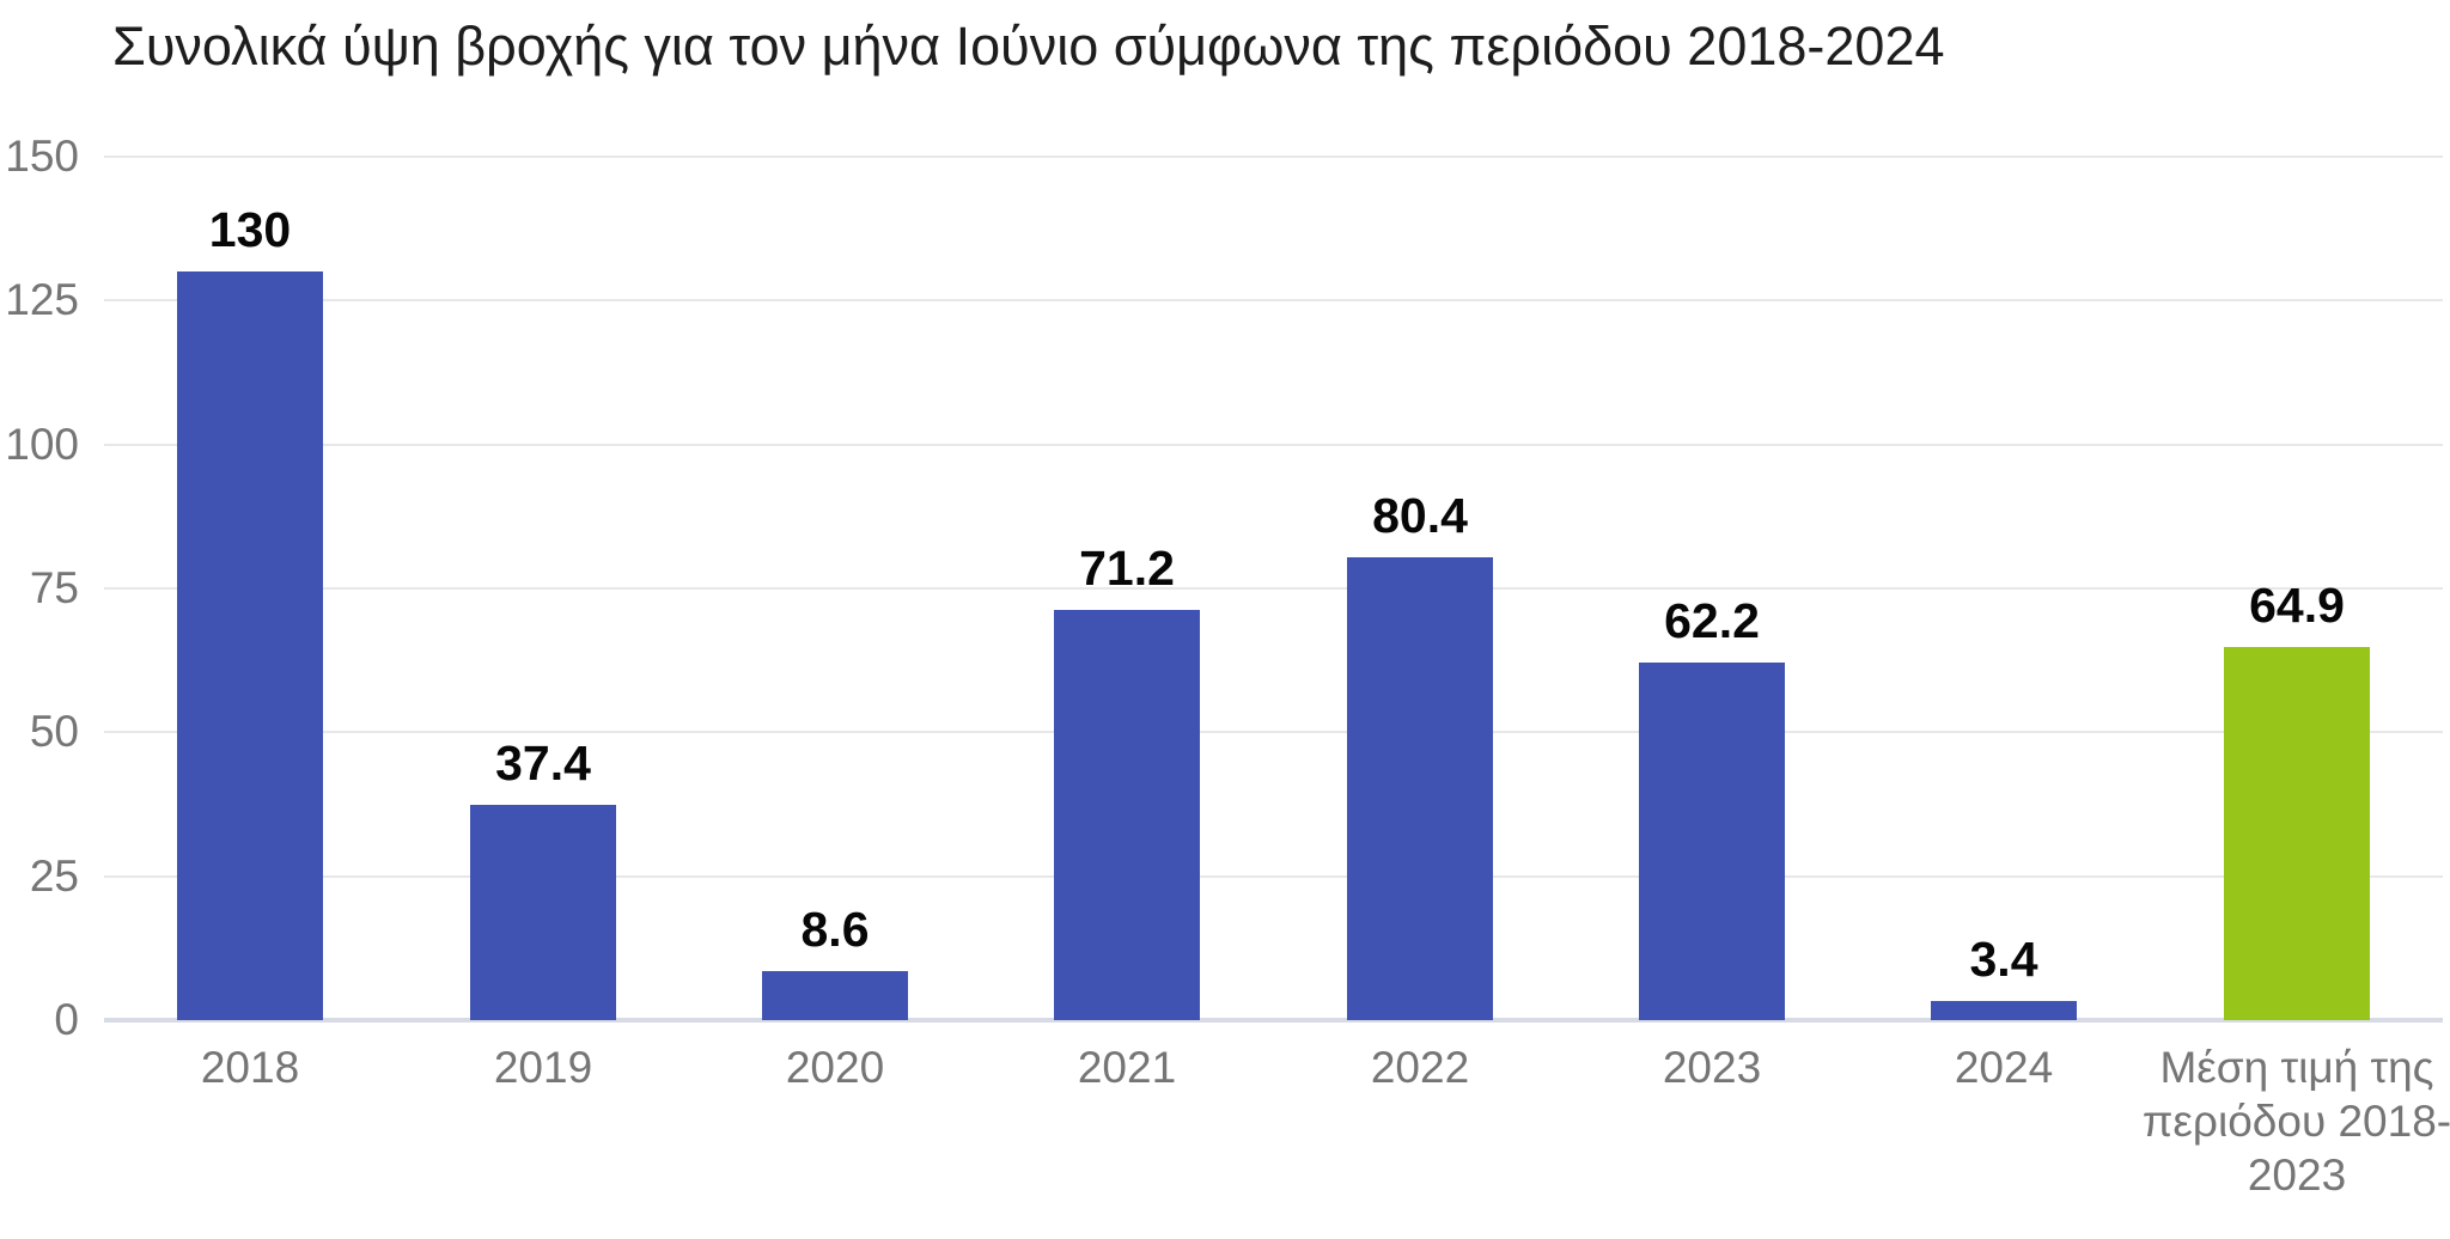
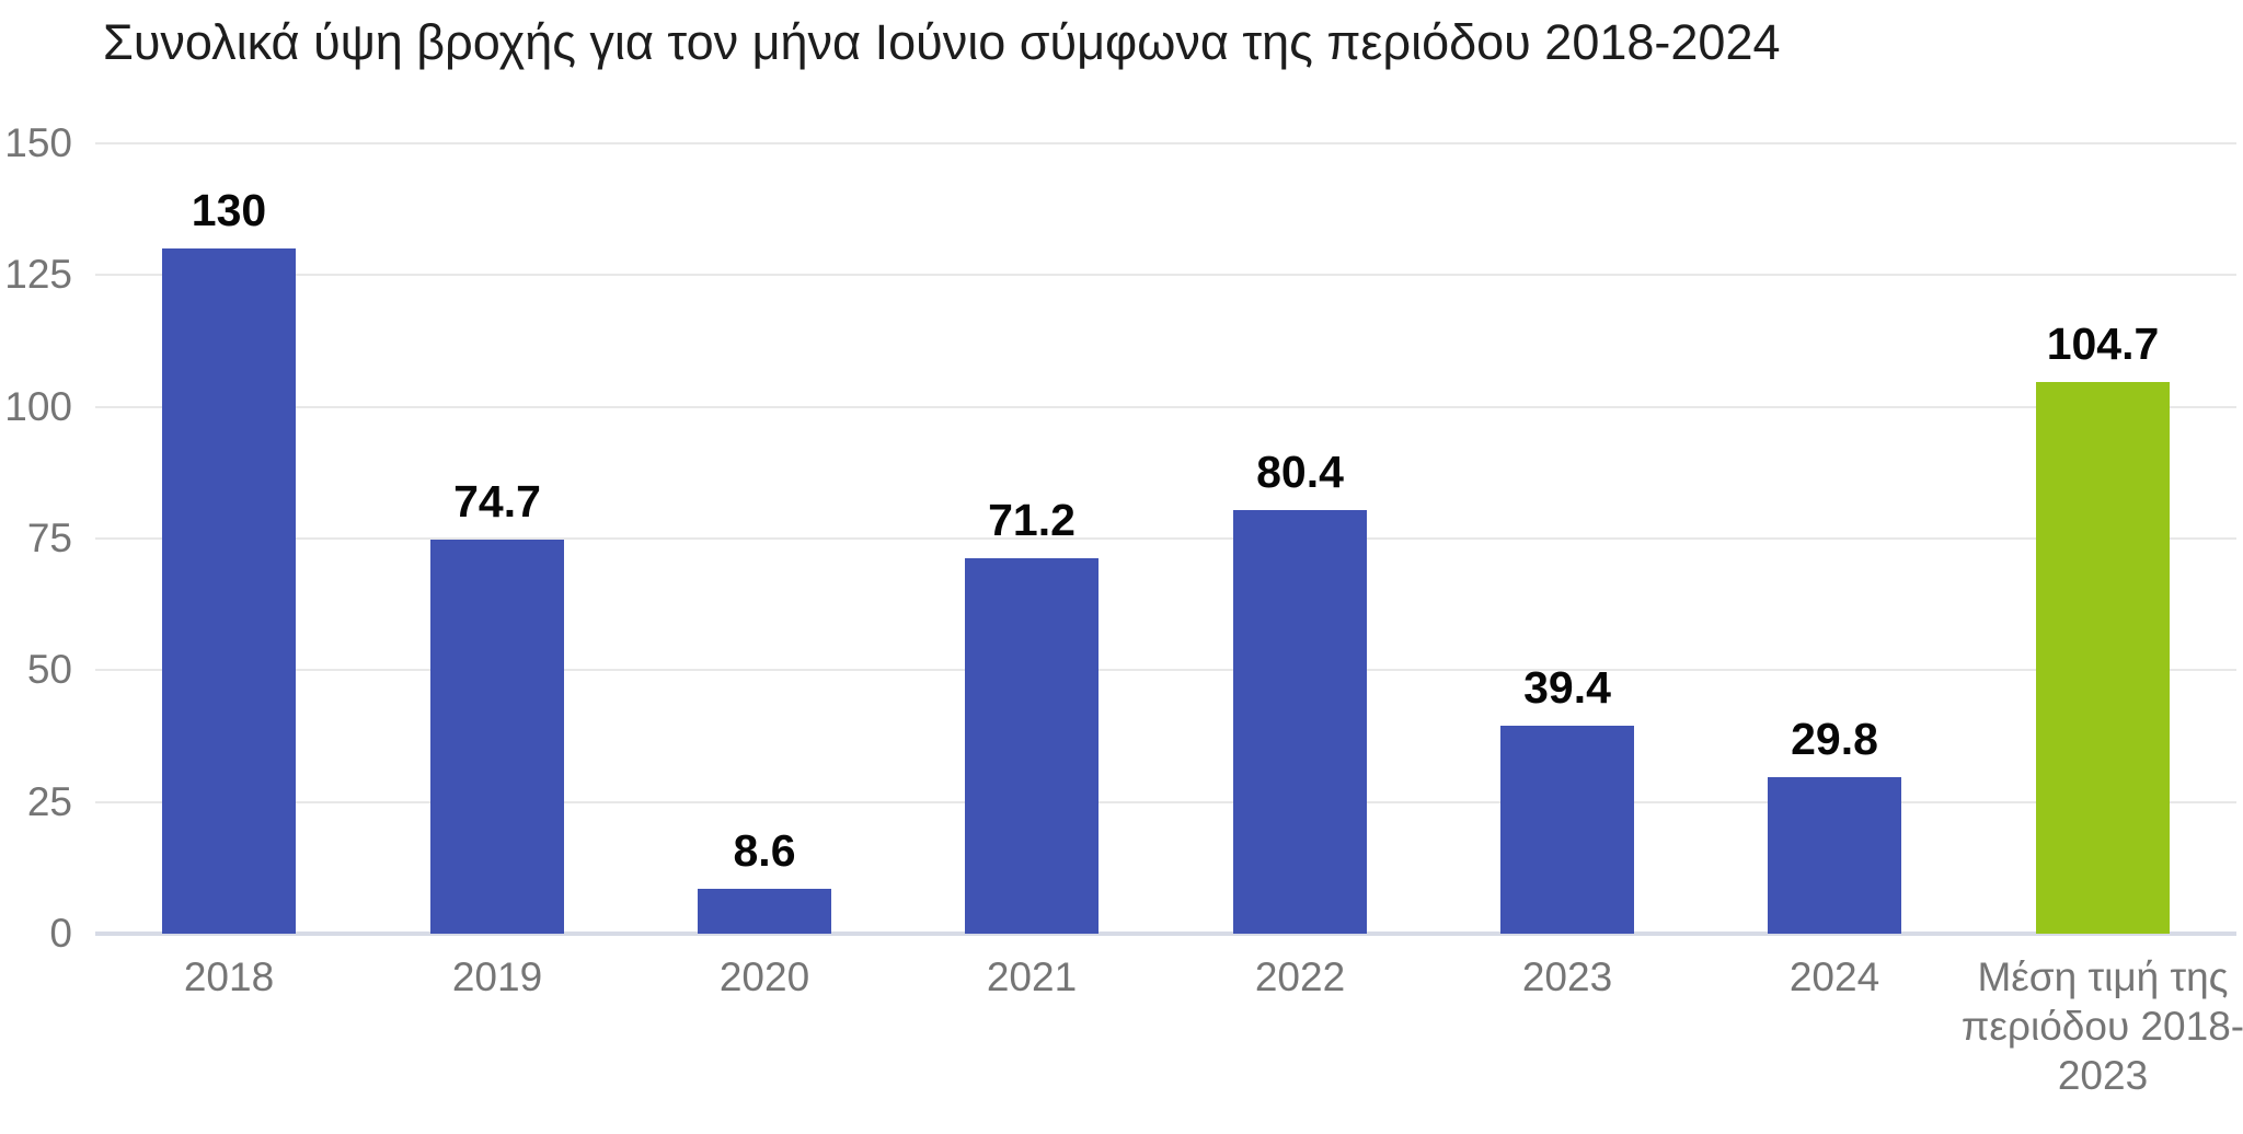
2019: 37.4 -> 74.7
2023: 62.2 -> 39.4
2024: 3.4 -> 29.8
Μέση τιμή της περιόδου 2018-2023: 64.9 -> 104.7
